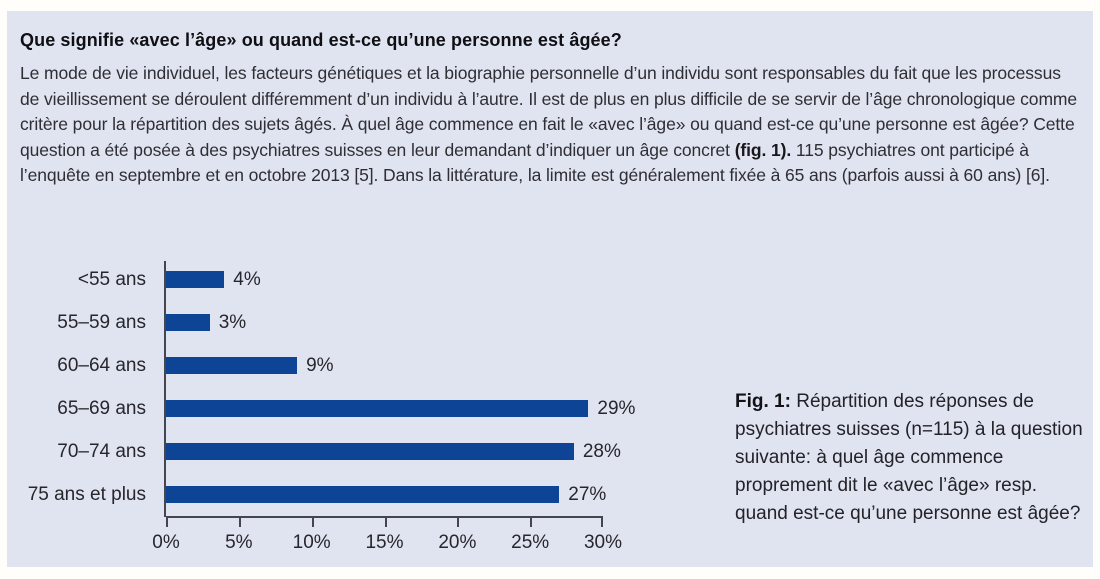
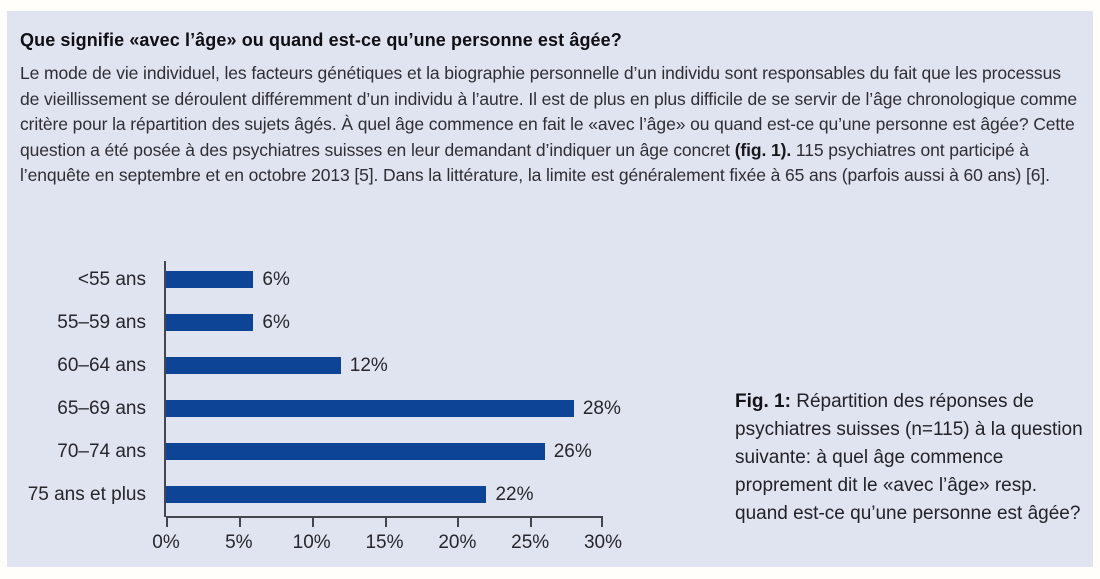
<55 ans: 4% -> 6%
55–59 ans: 3% -> 6%
60–64 ans: 9% -> 12%
65–69 ans: 29% -> 28%
70–74 ans: 28% -> 26%
75 ans et plus: 27% -> 22%
